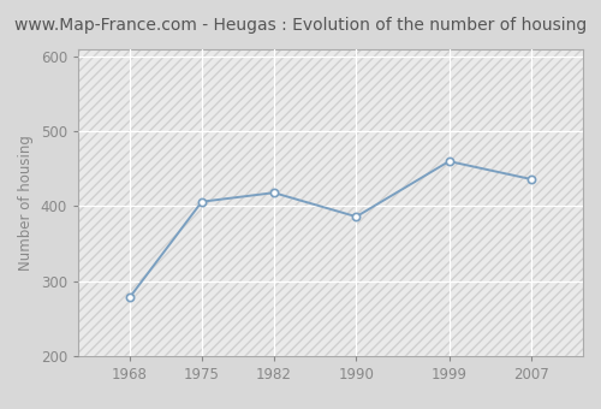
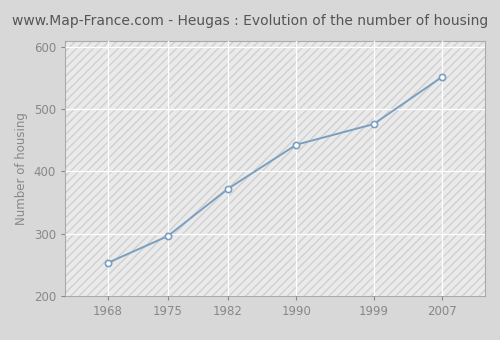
1968: 278 -> 253
1975: 406 -> 296
1982: 418 -> 372
1990: 386 -> 443
1999: 460 -> 476
2007: 436 -> 552
